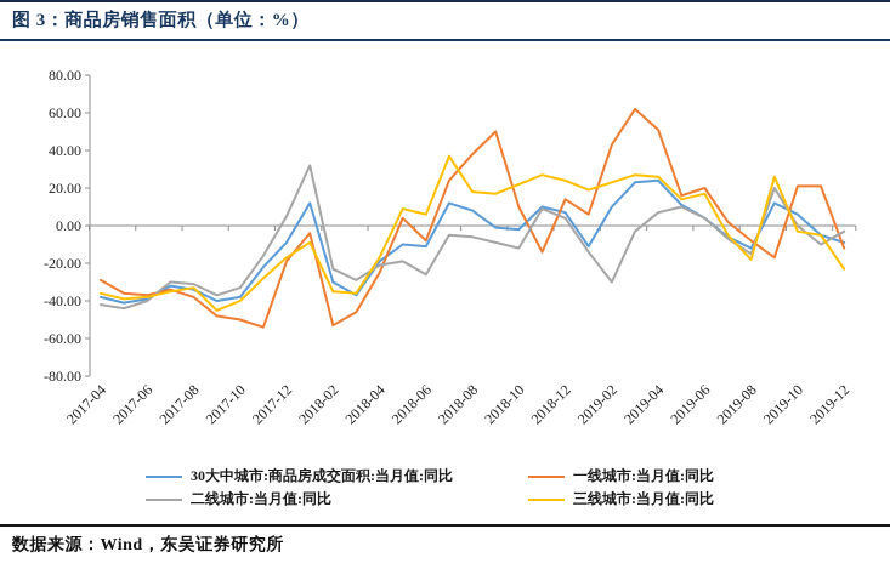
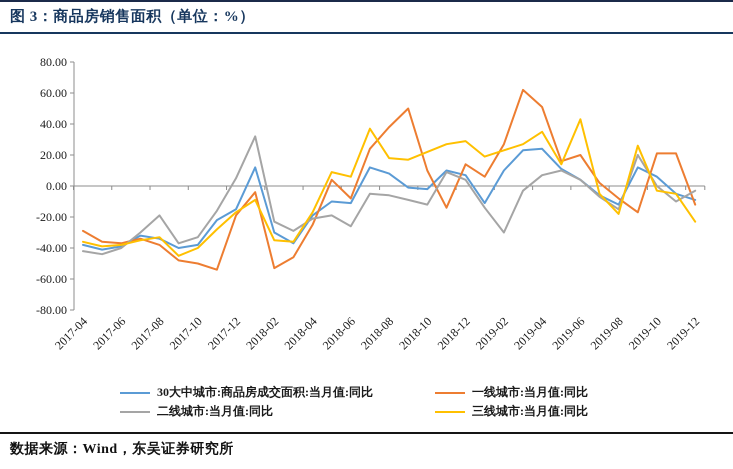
二线城市:当月值:同比/2017-08: -31 -> -19
30大中城市:商品房成交面积:当月值:同比/2017-12: -9 -> -15
三线城市:当月值:同比/2018-12: 24 -> 29
一线城市:当月值:同比/2019-02: 43 -> 27
三线城市:当月值:同比/2019-04: 26 -> 35
三线城市:当月值:同比/2019-06: 17 -> 43
